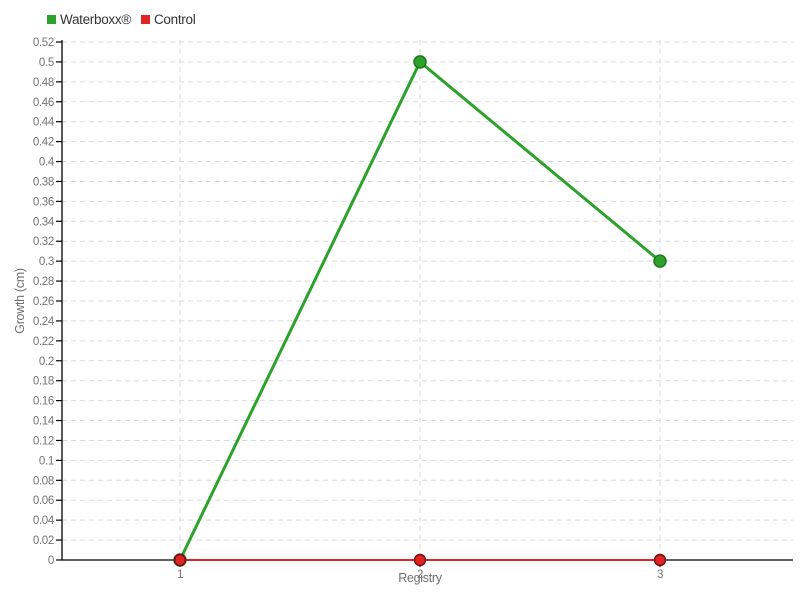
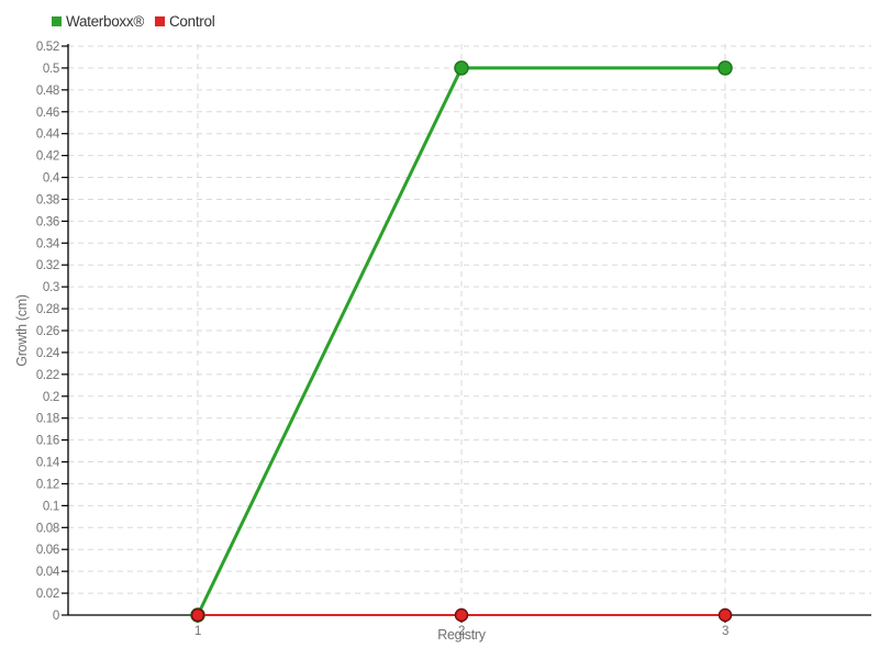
Waterboxx®/3: 0.3 -> 0.5
